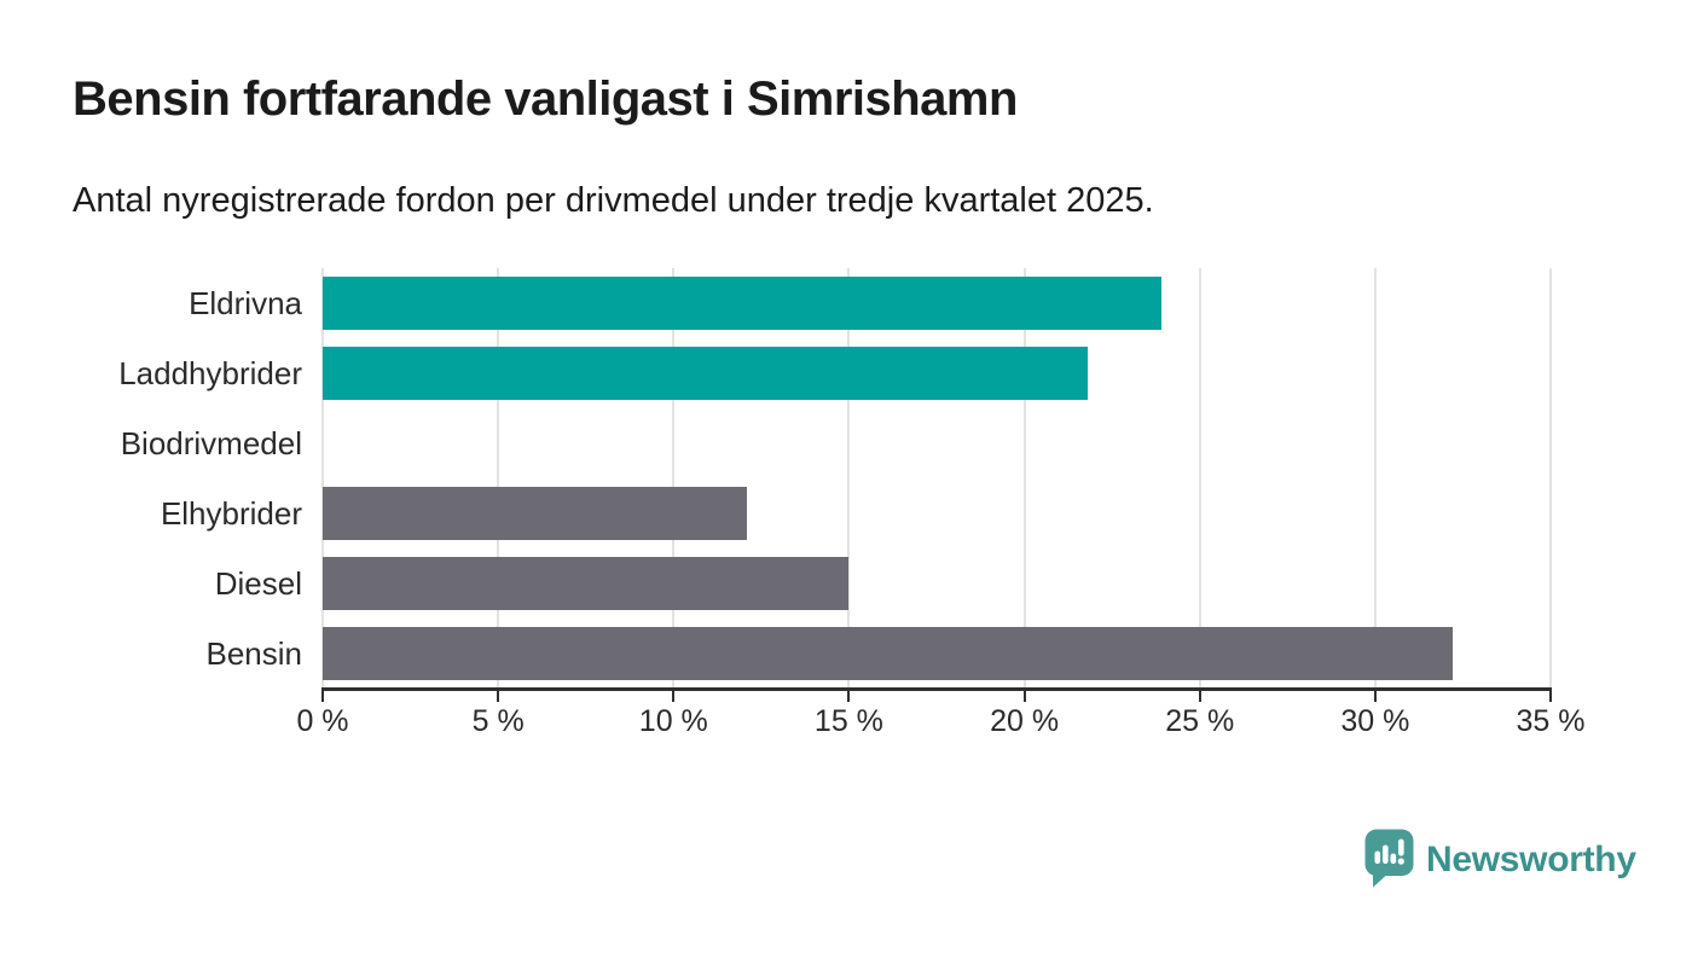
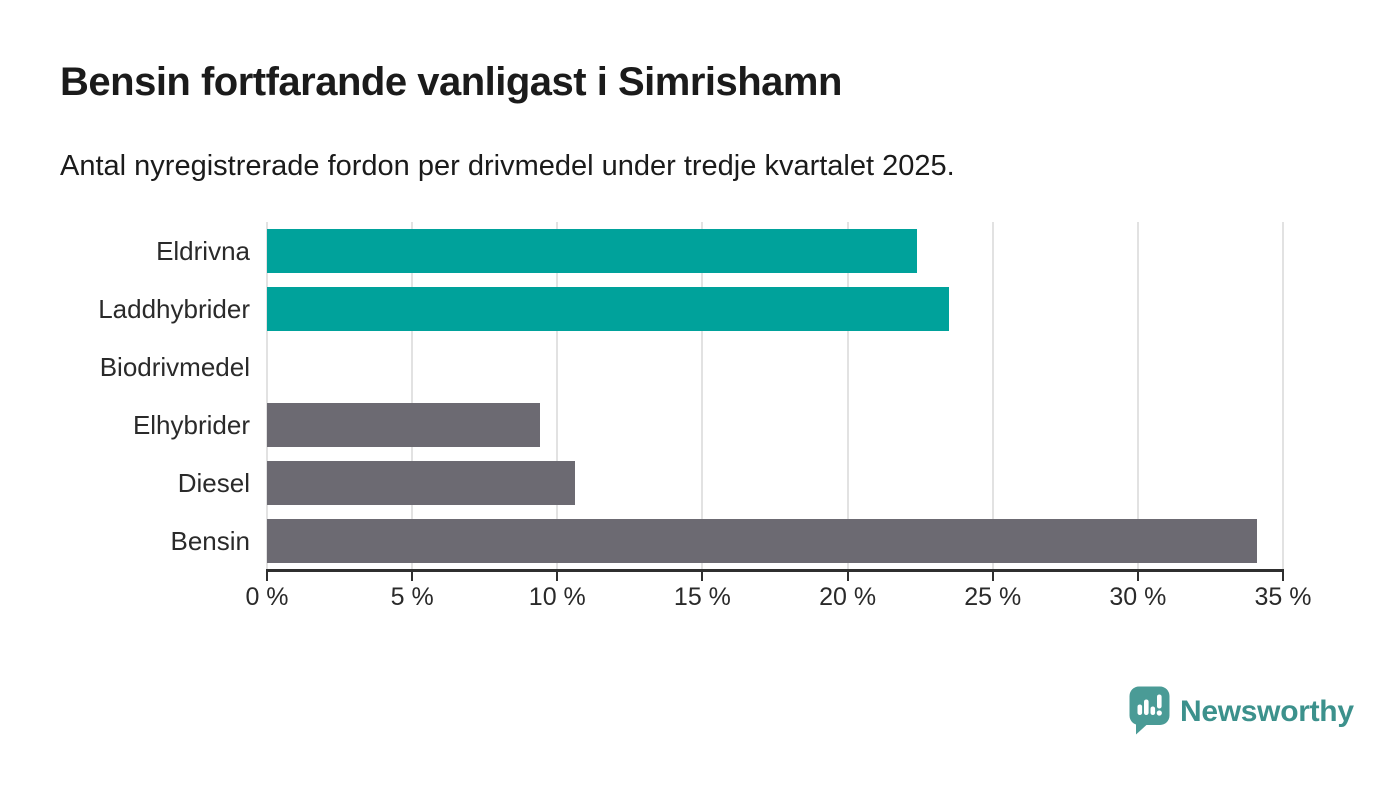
Eldrivna: 23.9% -> 22.4%
Laddhybrider: 21.8% -> 23.5%
Elhybrider: 12.1% -> 9.4%
Diesel: 15.0% -> 10.6%
Bensin: 32.2% -> 34.1%
